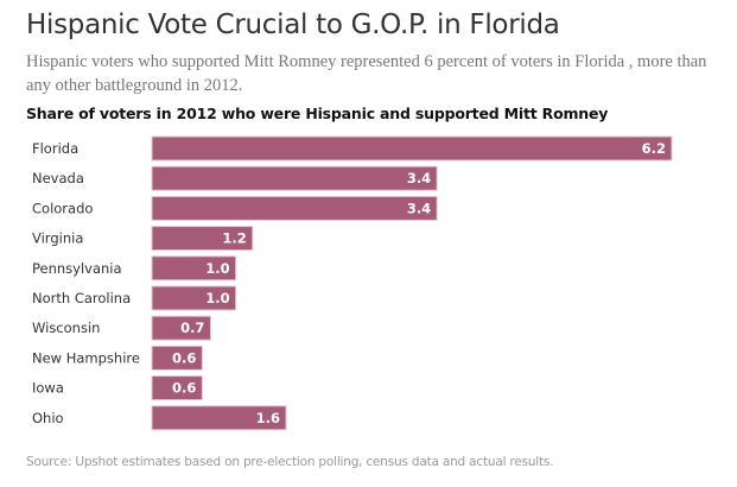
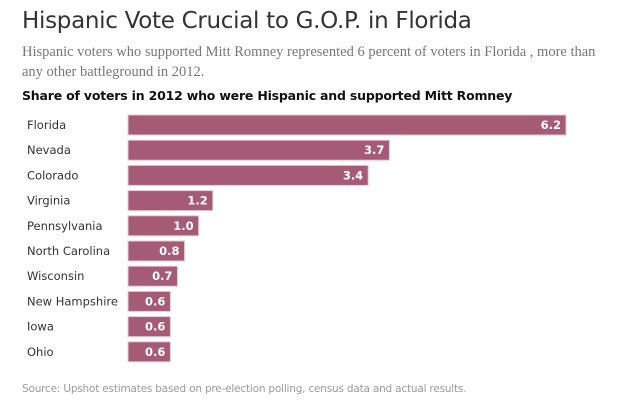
Nevada: 3.4 -> 3.7
North Carolina: 1.0 -> 0.8
Ohio: 1.6 -> 0.6
